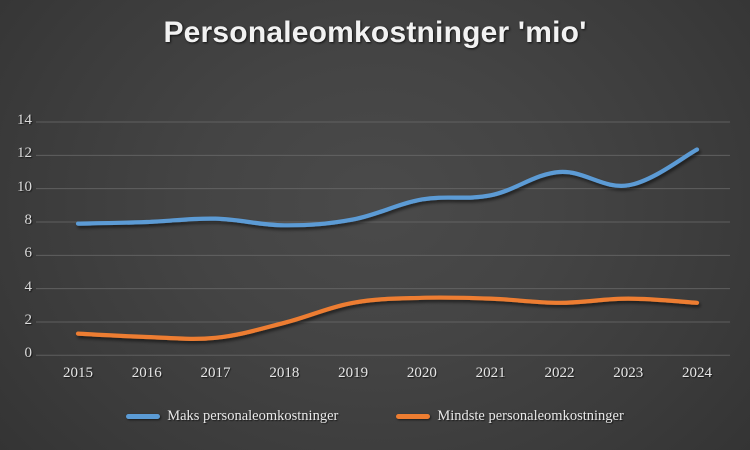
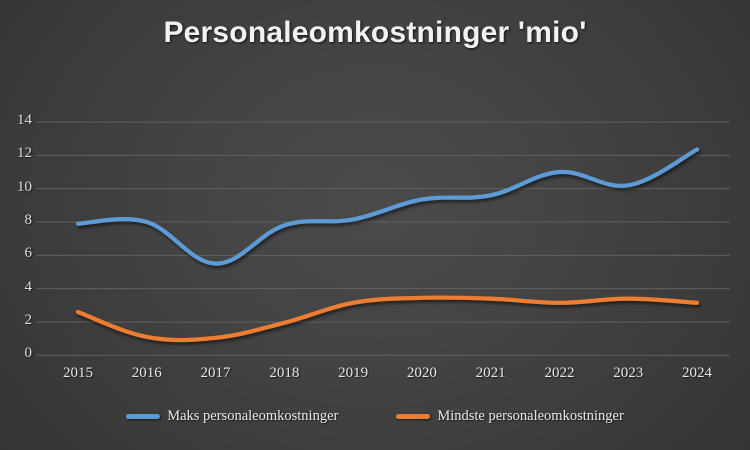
Mindste personaleomkostninger/2015: 1.3 -> 2.6
Maks personaleomkostninger/2017: 8.2 -> 5.5
